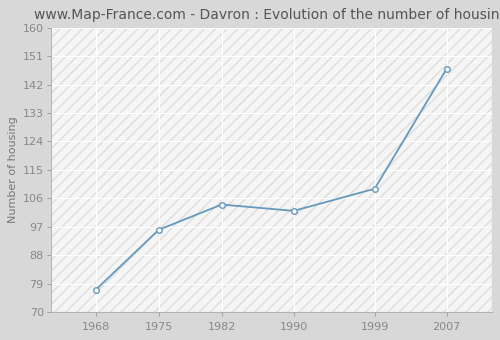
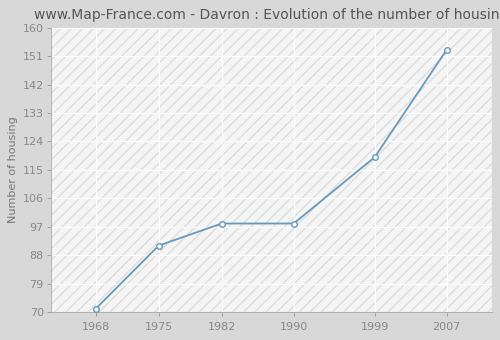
1968: 77 -> 71
1975: 96 -> 91
1982: 104 -> 98
1990: 102 -> 98
1999: 109 -> 119
2007: 147 -> 153
